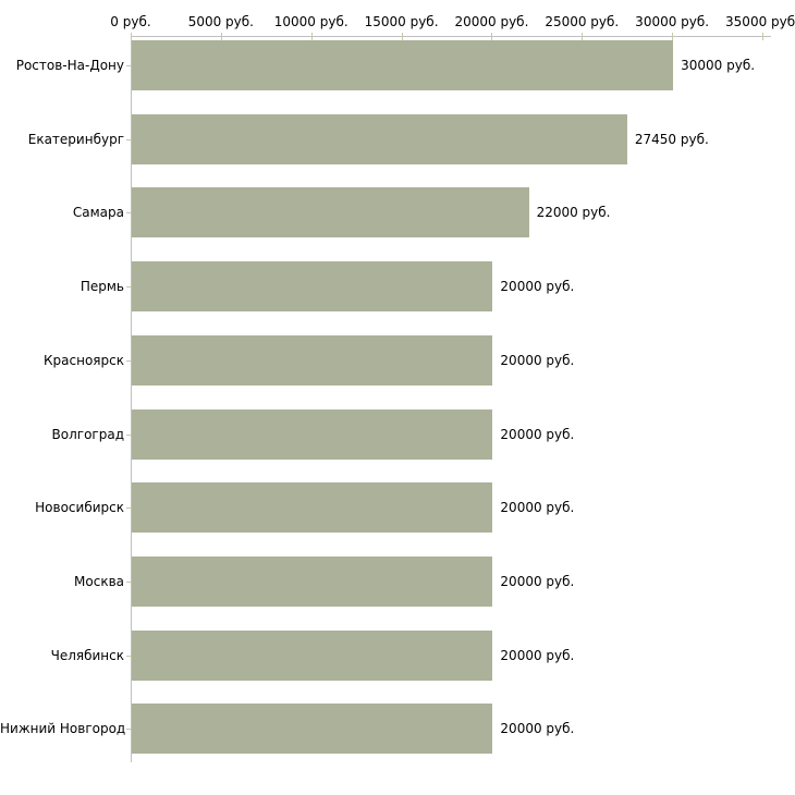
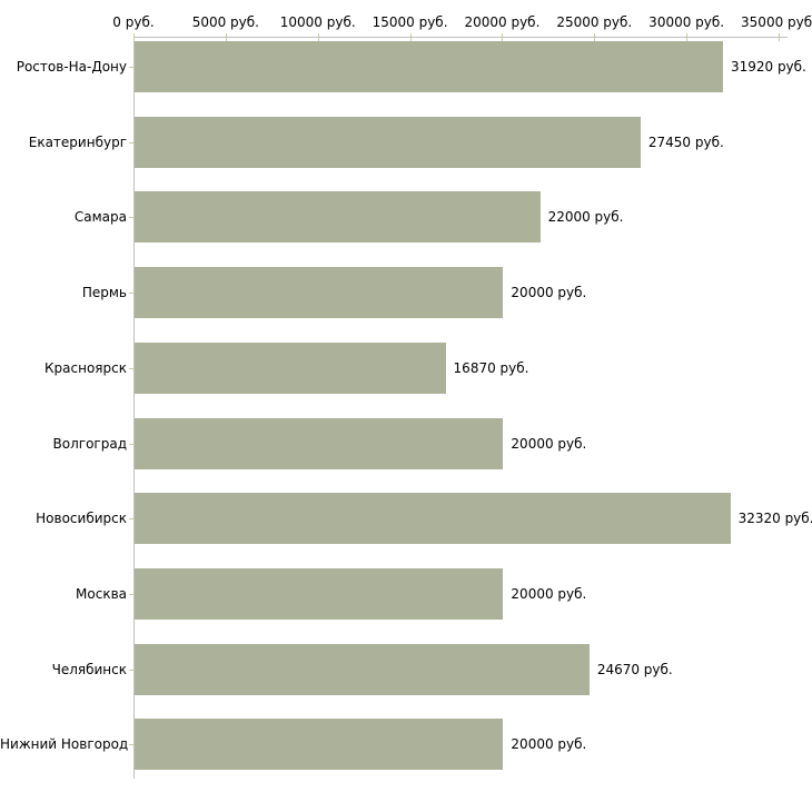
Ростов-На-Дону: 30000 -> 31920
Красноярск: 20000 -> 16870
Новосибирск: 20000 -> 32320
Челябинск: 20000 -> 24670
